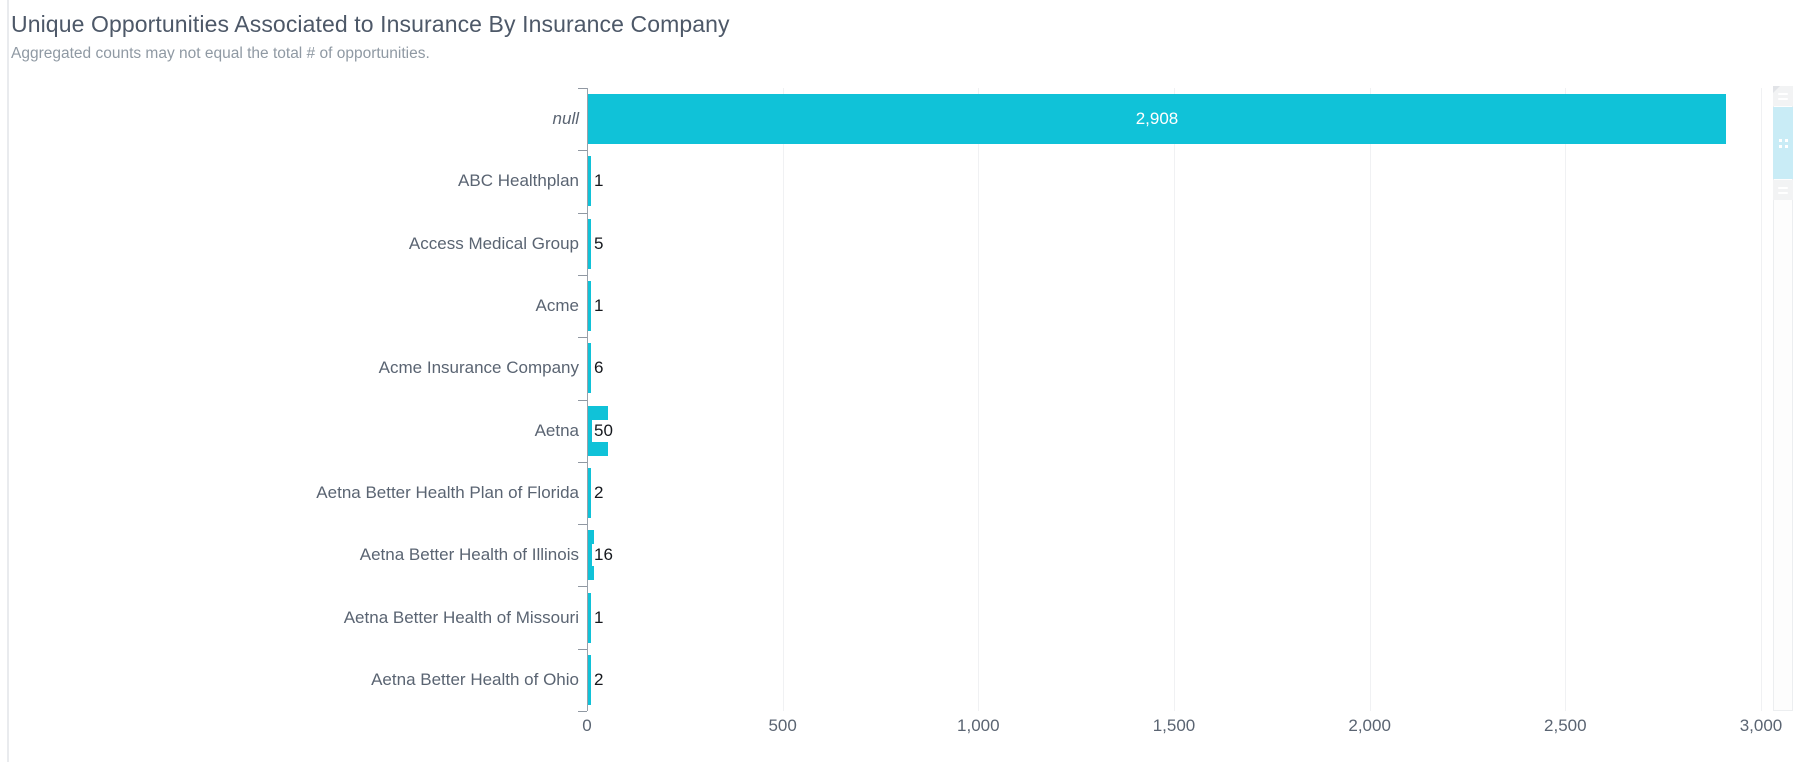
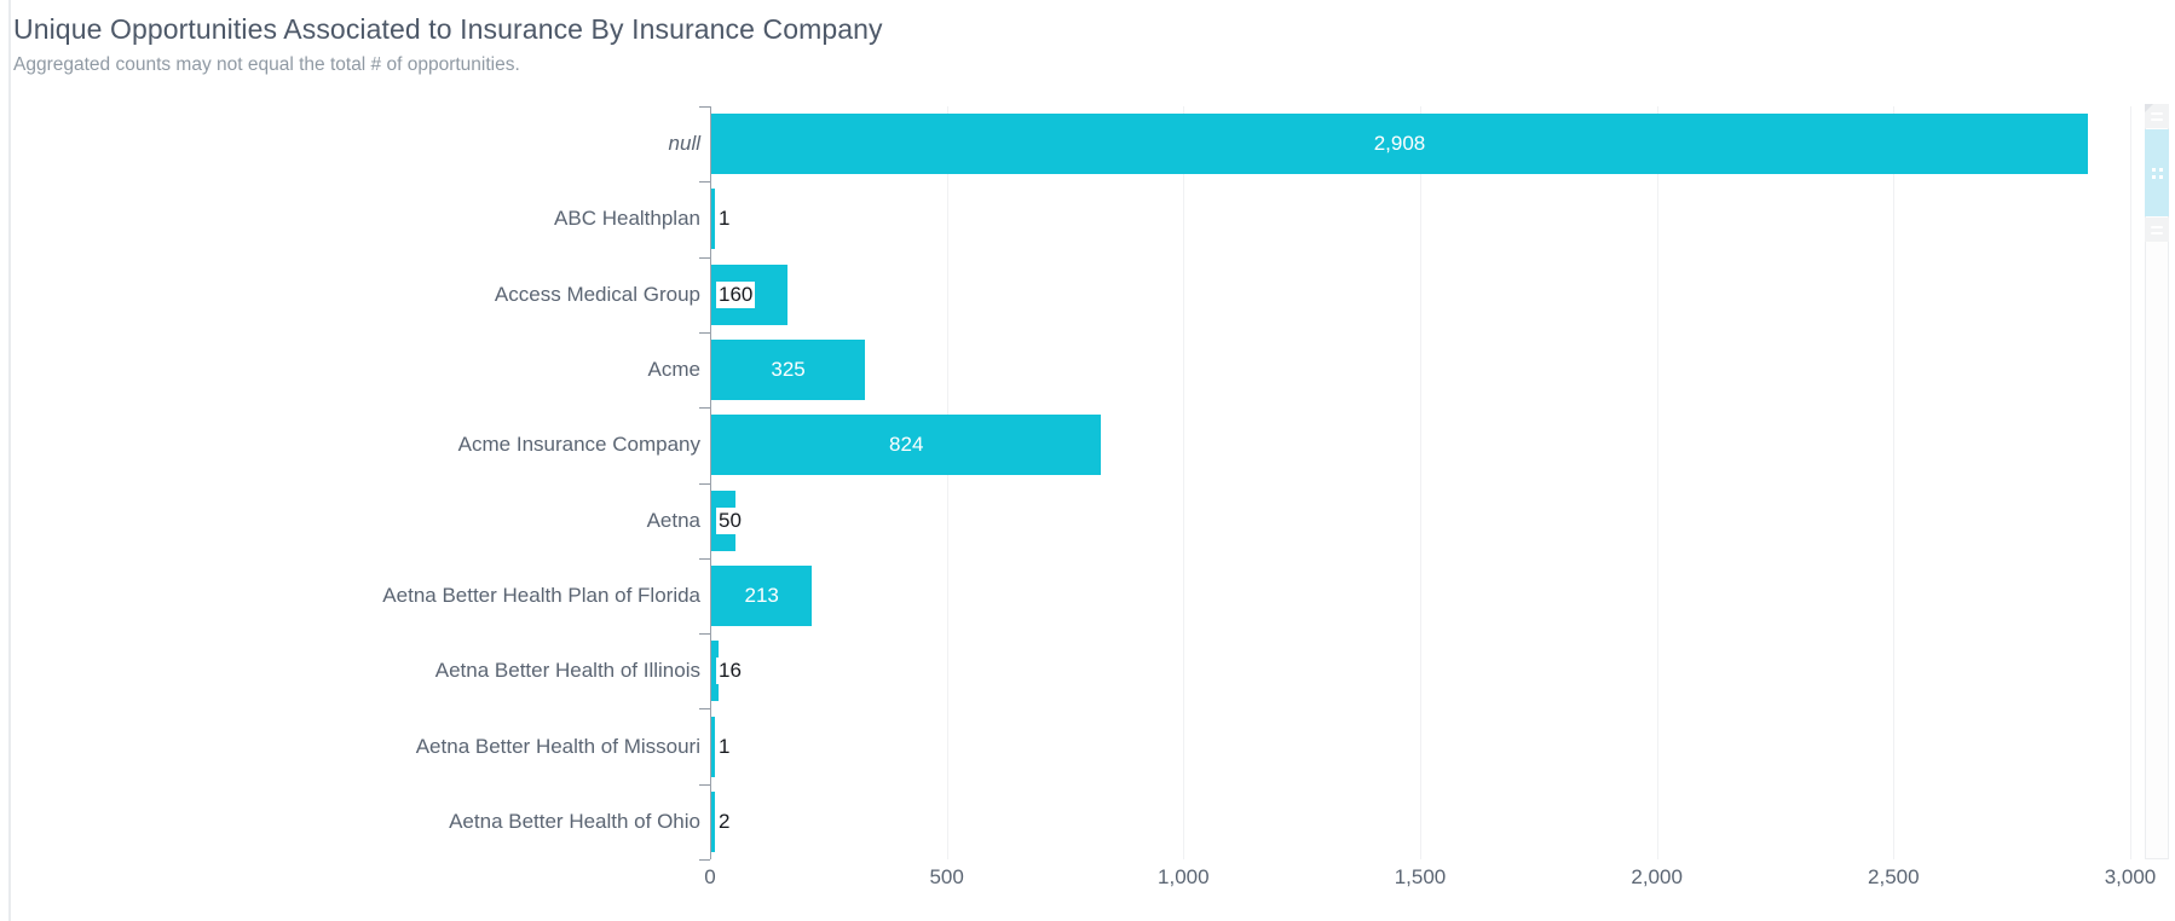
Access Medical Group: 5 -> 160
Acme: 1 -> 325
Acme Insurance Company: 6 -> 824
Aetna Better Health Plan of Florida: 2 -> 213
